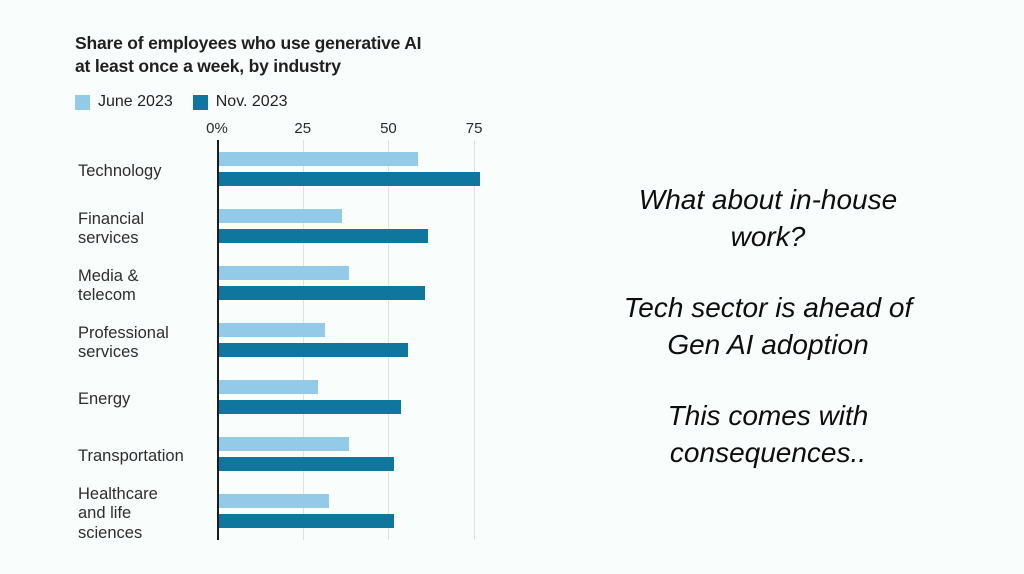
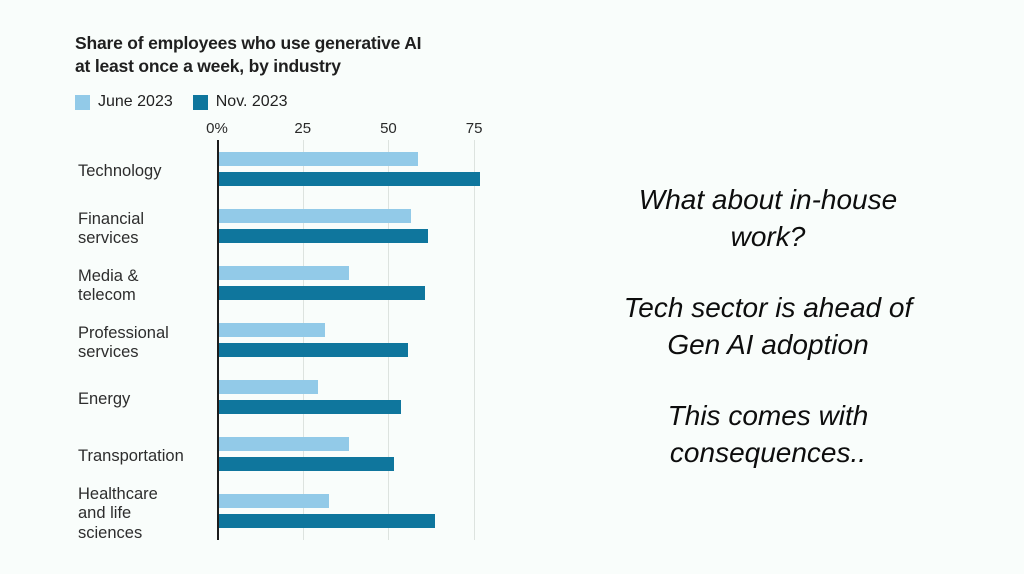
June 2023/Financial services: 36 -> 56
Nov. 2023/Healthcare and life sciences: 51 -> 63
